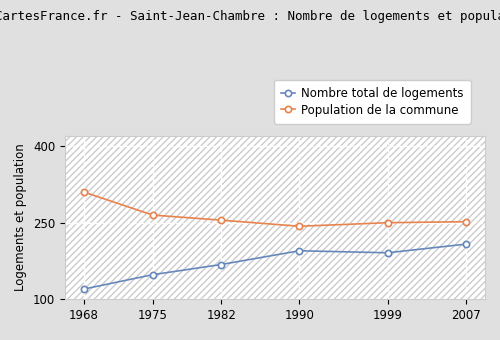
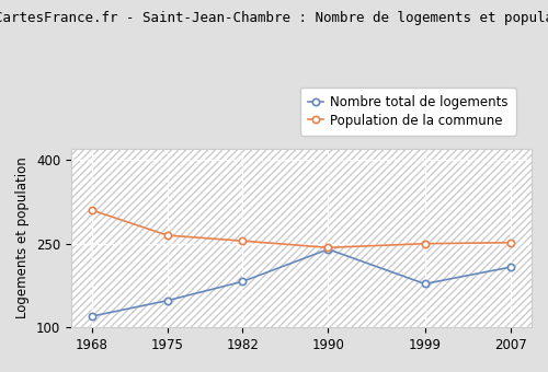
Nombre total de logements/1982: 168 -> 182
Nombre total de logements/1990: 195 -> 240
Nombre total de logements/1999: 191 -> 178
